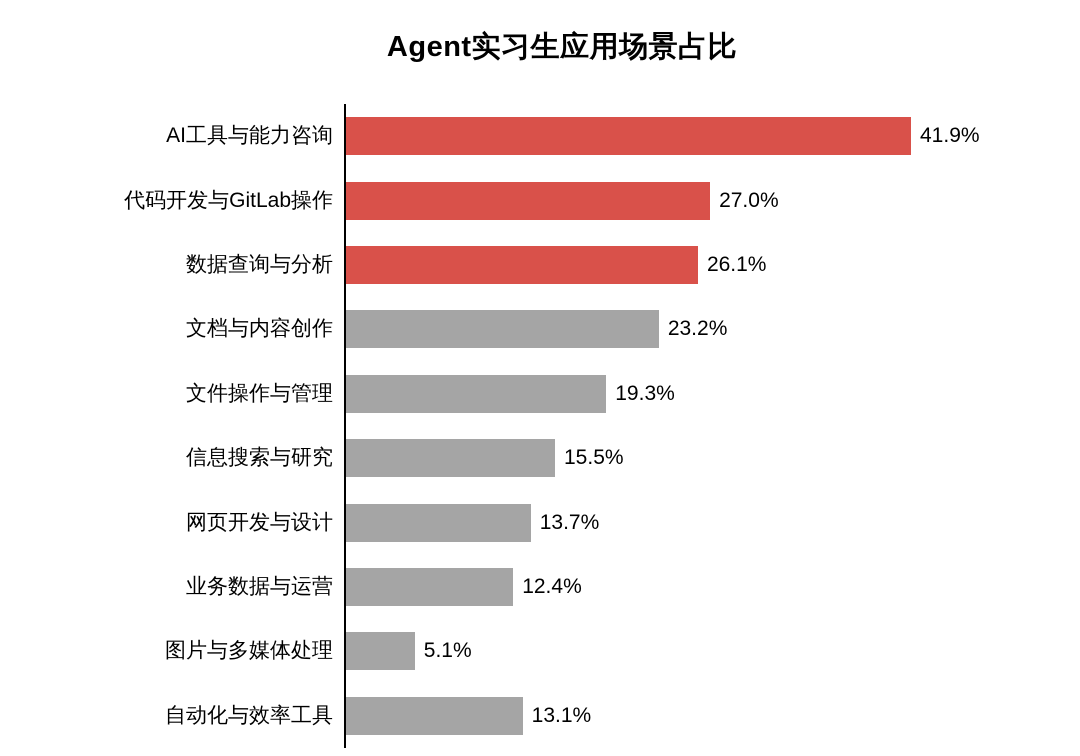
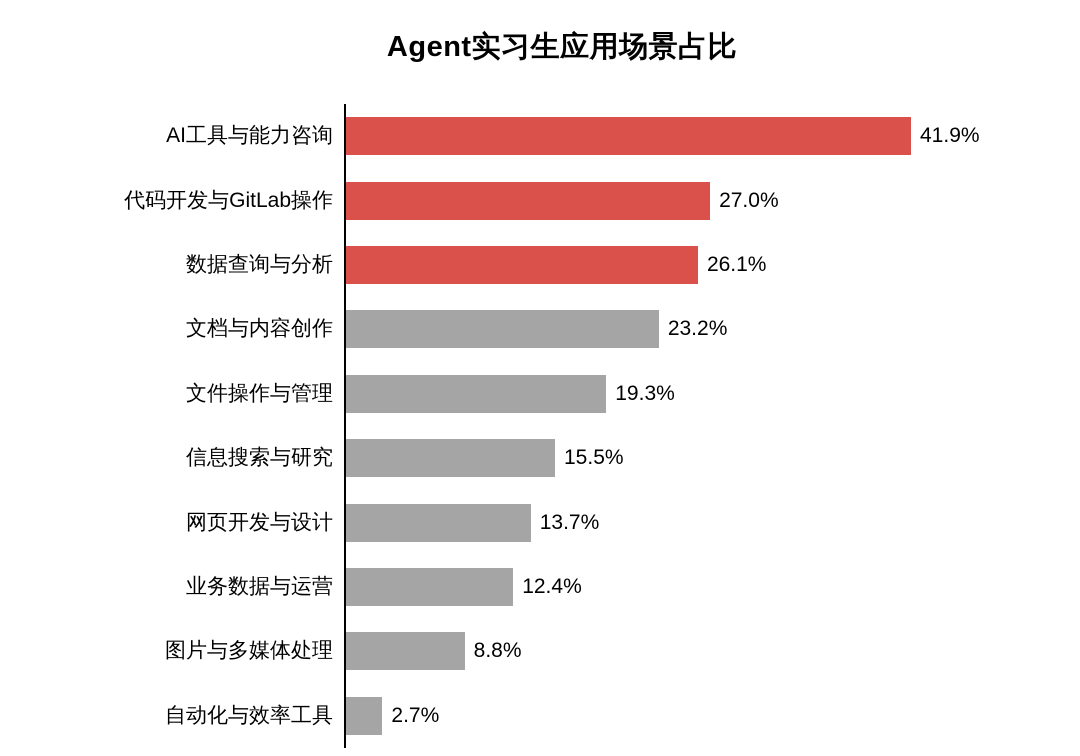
图片与多媒体处理: 5.1% -> 8.8%
自动化与效率工具: 13.1% -> 2.7%
